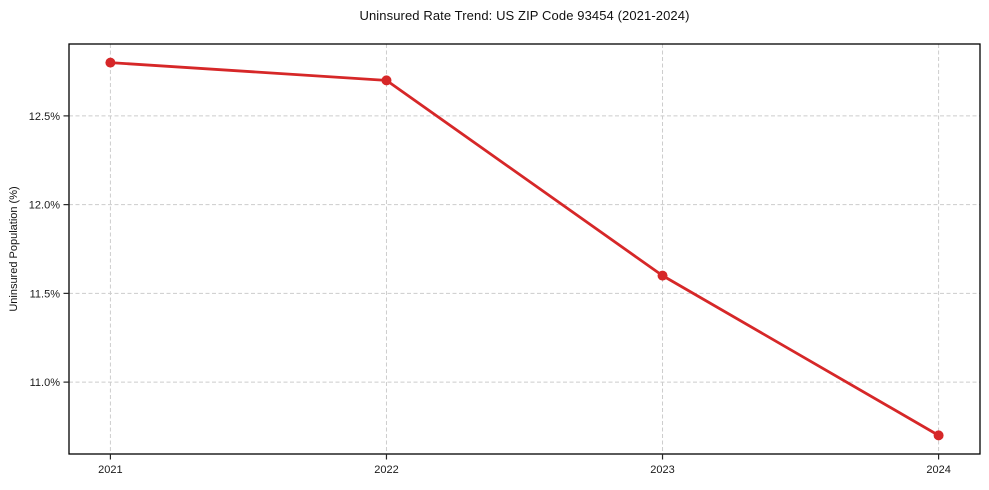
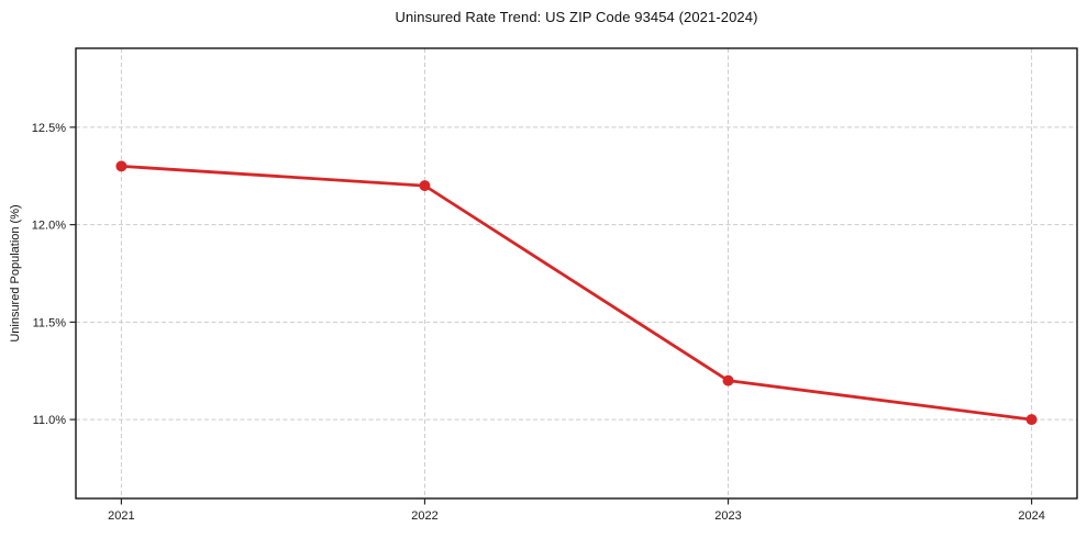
2021: 12.8% -> 12.3%
2022: 12.7% -> 12.2%
2023: 11.6% -> 11.2%
2024: 10.7% -> 11.0%
